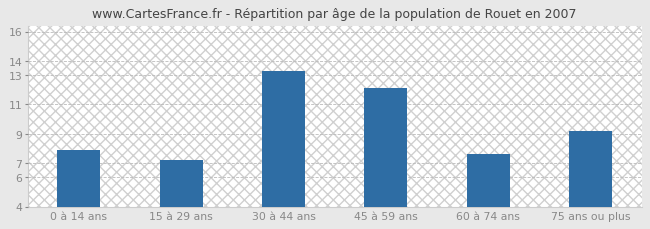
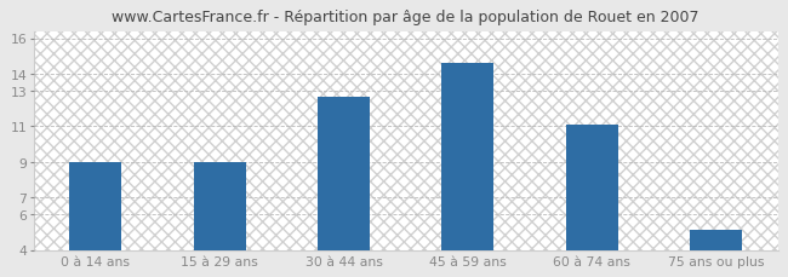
0 à 14 ans: 7.9 -> 9.0
15 à 29 ans: 7.2 -> 9.0
30 à 44 ans: 13.3 -> 12.7
45 à 59 ans: 12.1 -> 14.6
60 à 74 ans: 7.6 -> 11.1
75 ans ou plus: 9.2 -> 5.1
